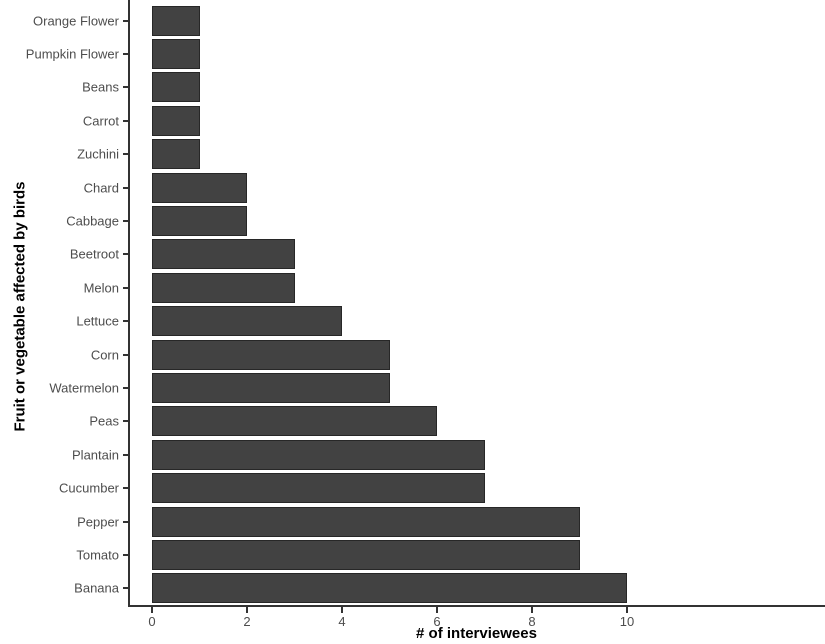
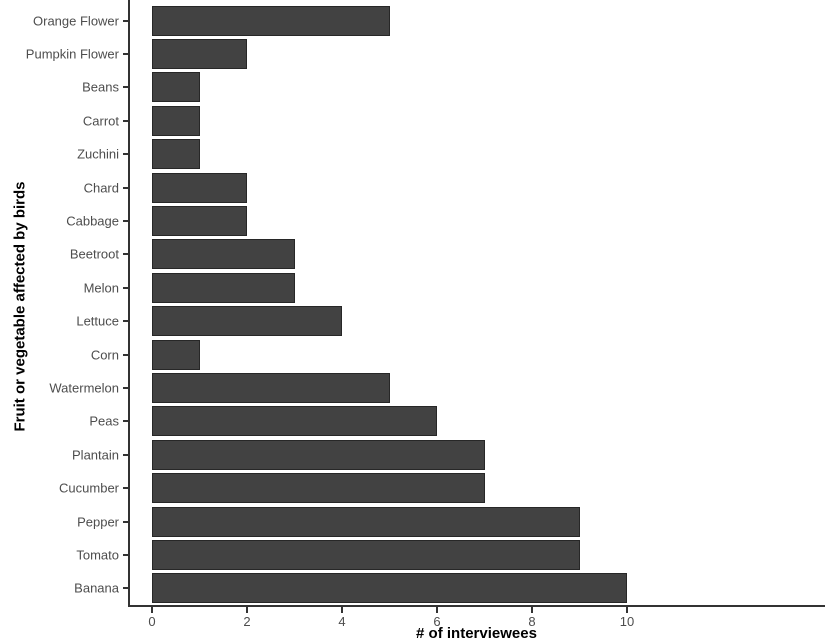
Orange Flower: 1 -> 5
Pumpkin Flower: 1 -> 2
Corn: 5 -> 1
